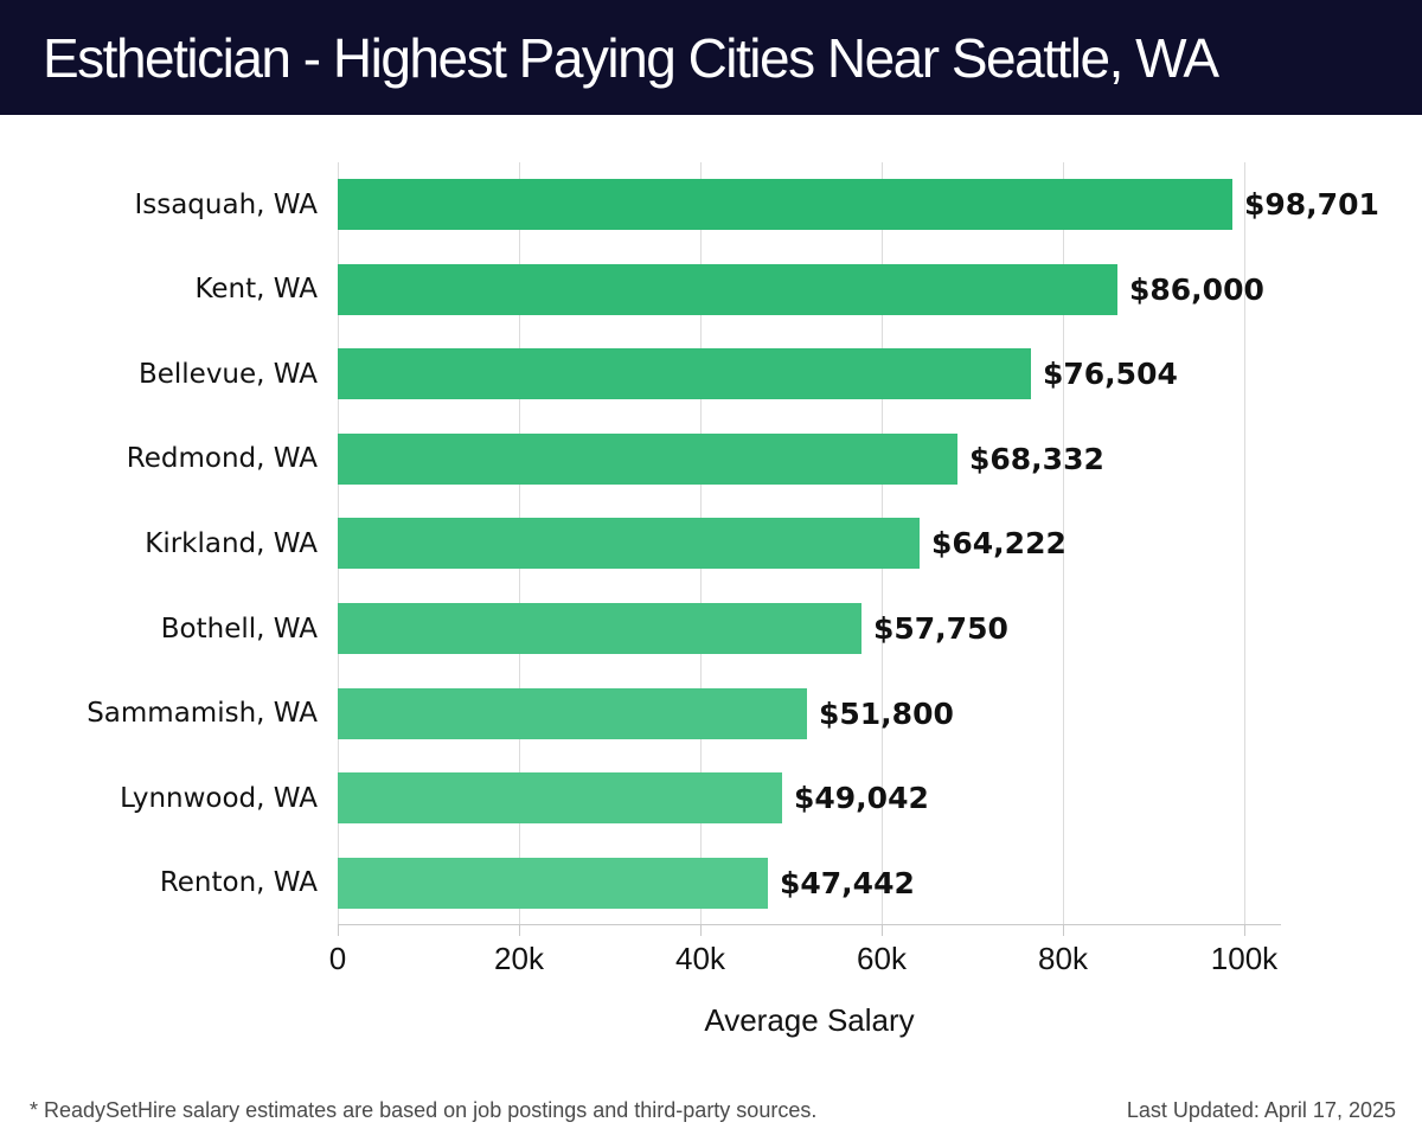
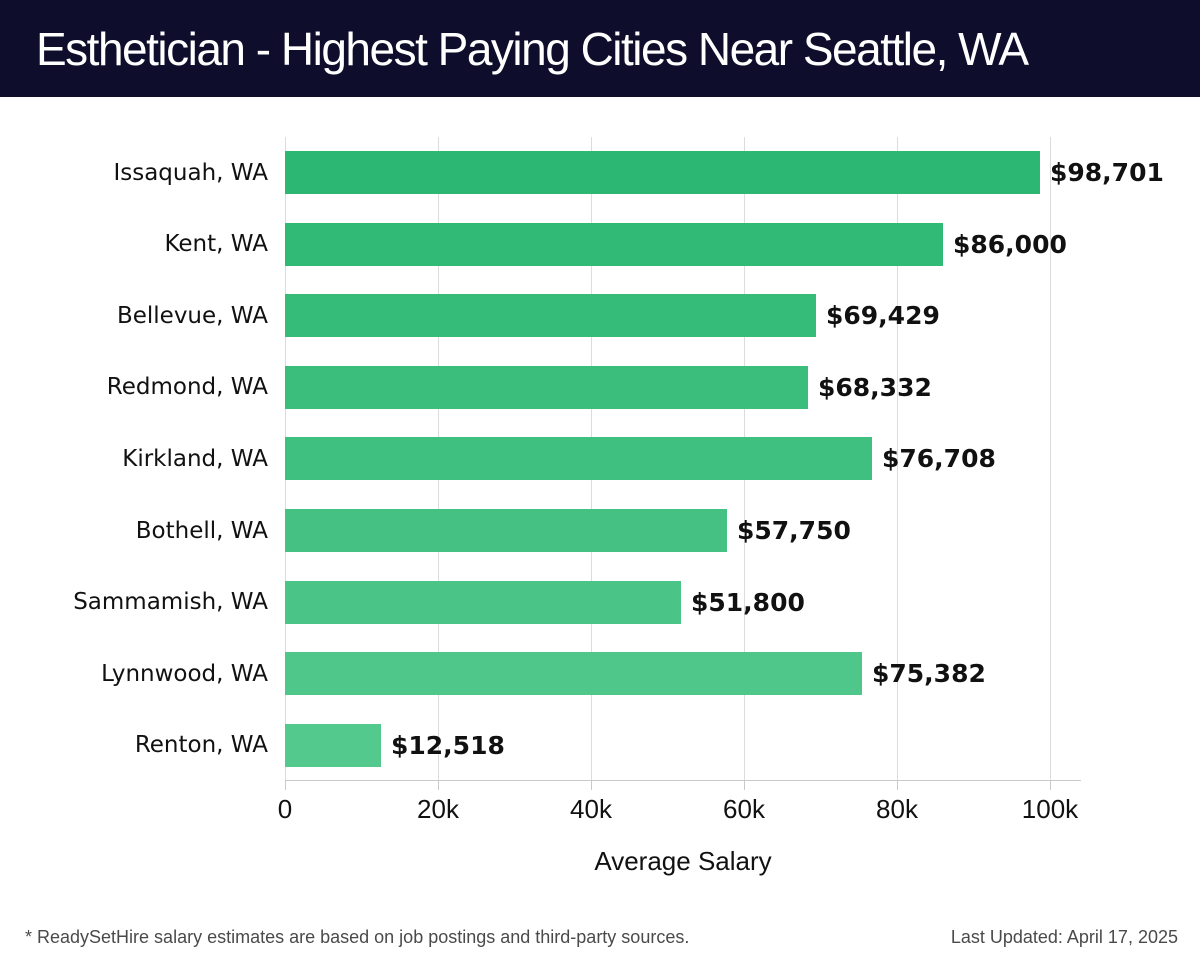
Bellevue, WA: $76,504 -> $69,429
Kirkland, WA: $64,222 -> $76,708
Lynnwood, WA: $49,042 -> $75,382
Renton, WA: $47,442 -> $12,518
